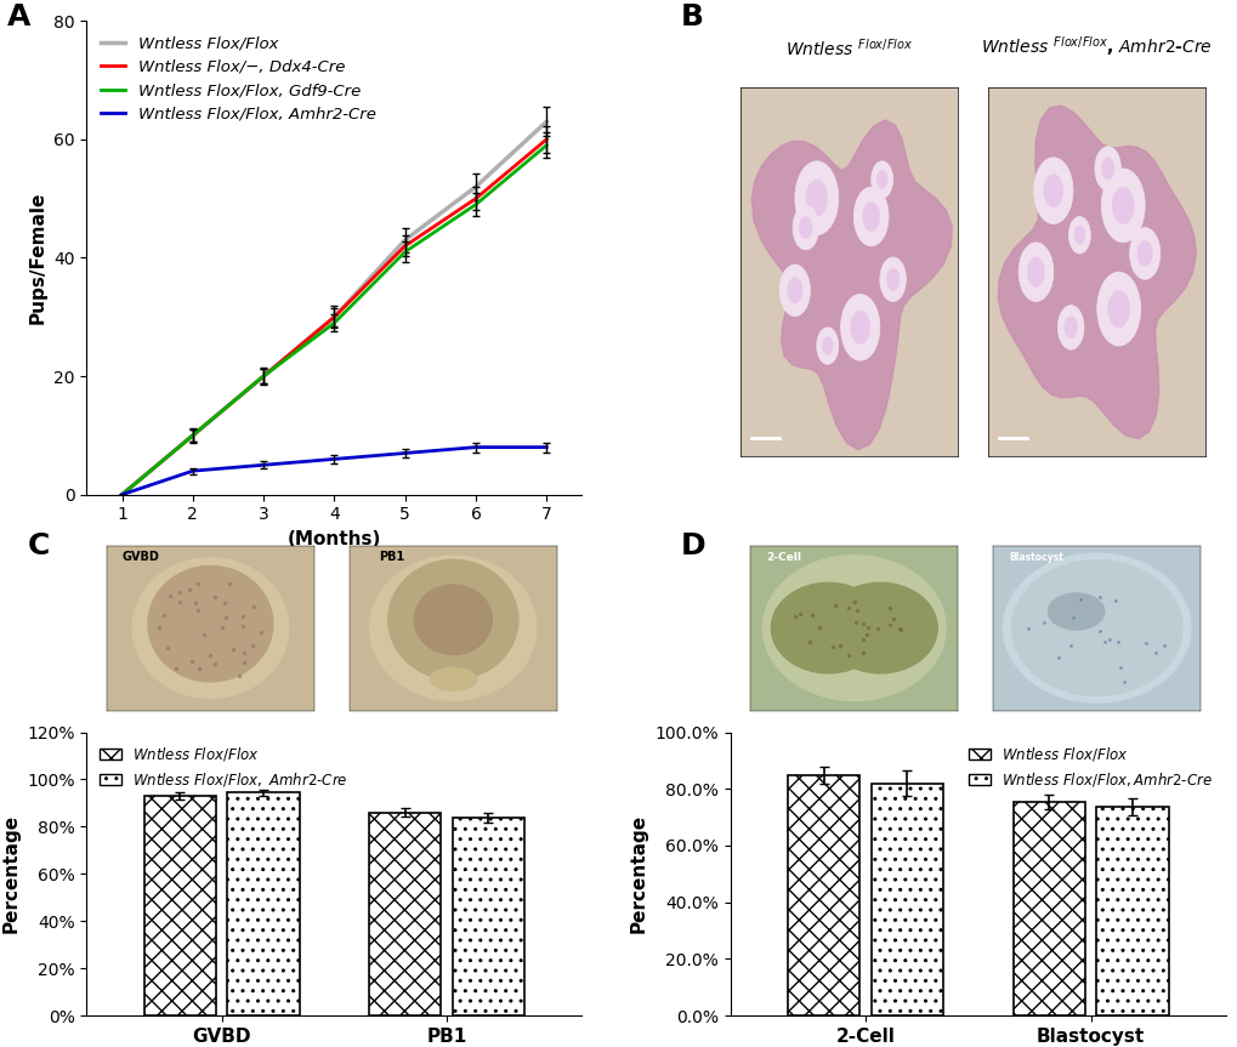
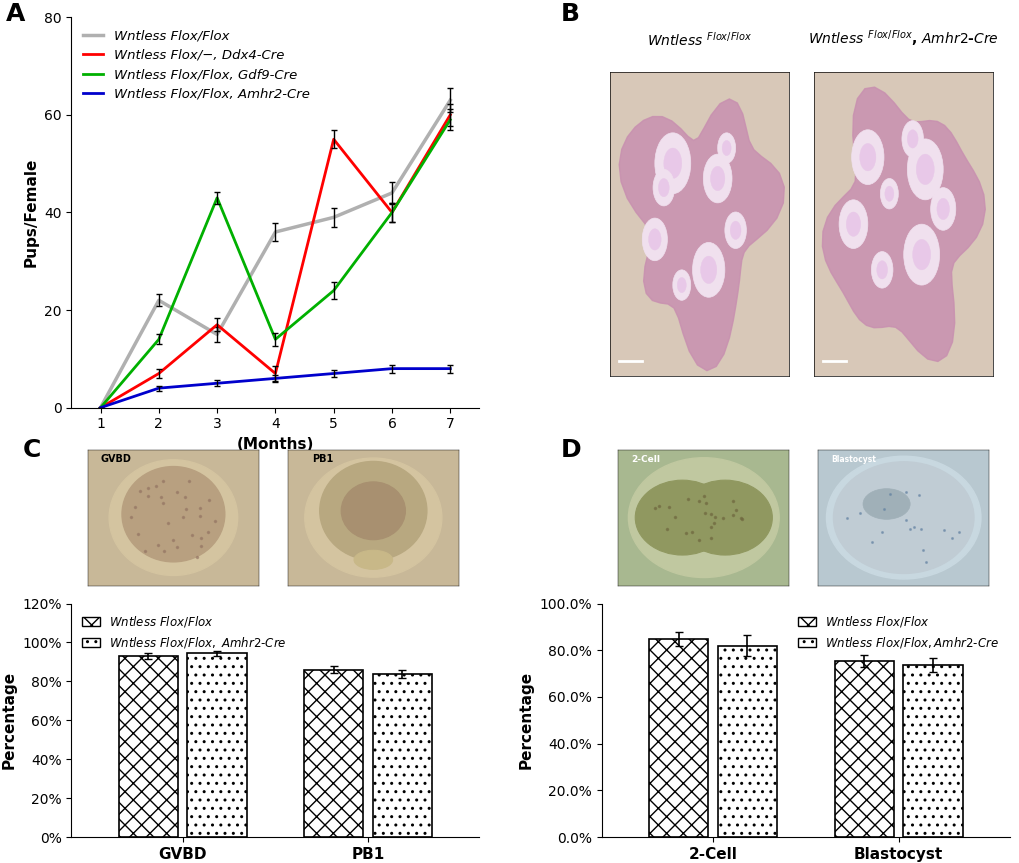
Wntless Flox/Flox/2: 10 -> 22
Wntless Flox/−, Ddx4-Cre/2: 10 -> 7
Wntless Flox/Flox, Gdf9-Cre/2: 10 -> 14
Wntless Flox/Flox/3: 20 -> 15
Wntless Flox/−, Ddx4-Cre/3: 20 -> 17
Wntless Flox/Flox, Gdf9-Cre/3: 20 -> 43
Wntless Flox/Flox/4: 30 -> 36
Wntless Flox/−, Ddx4-Cre/4: 30 -> 7
Wntless Flox/Flox, Gdf9-Cre/4: 29 -> 14
Wntless Flox/Flox/5: 43 -> 39
Wntless Flox/−, Ddx4-Cre/5: 42 -> 55
Wntless Flox/Flox, Gdf9-Cre/5: 41 -> 24
Wntless Flox/Flox/6: 52 -> 44
Wntless Flox/−, Ddx4-Cre/6: 50 -> 40
Wntless Flox/Flox, Gdf9-Cre/6: 49 -> 40
